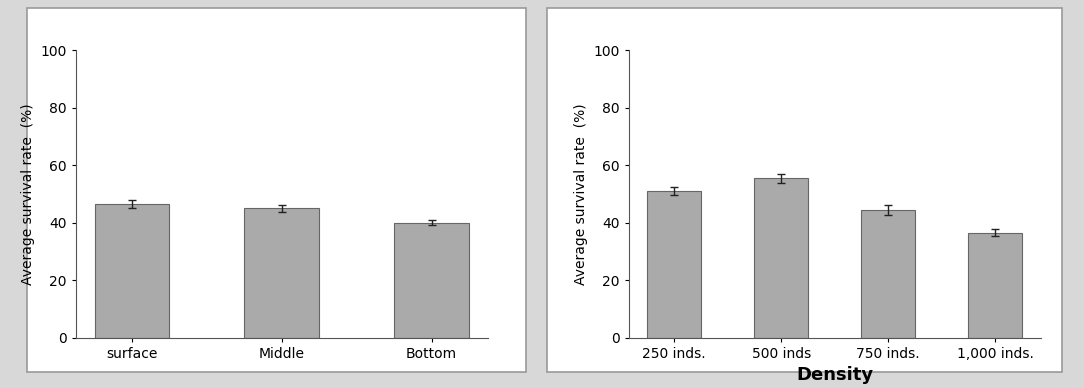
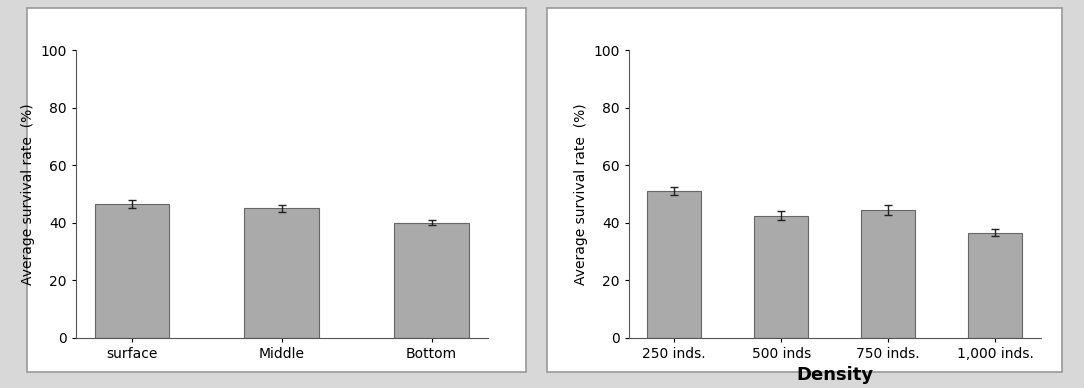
500 inds: 55.5 -> 42.5
